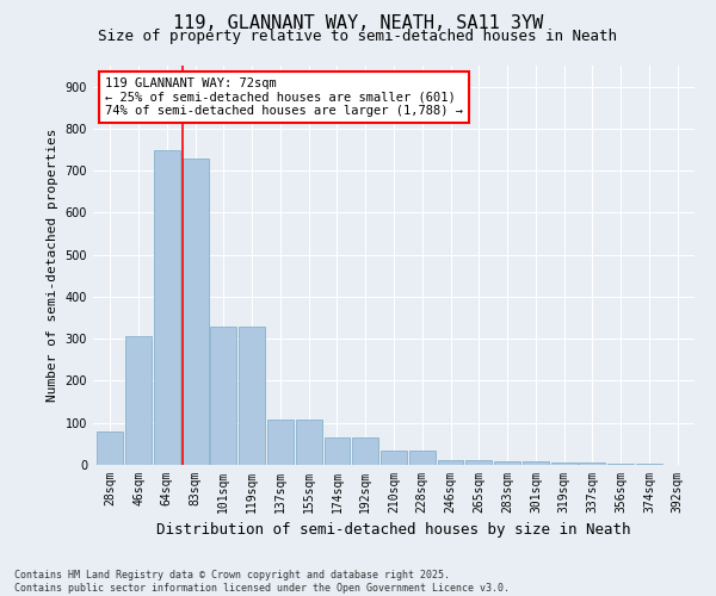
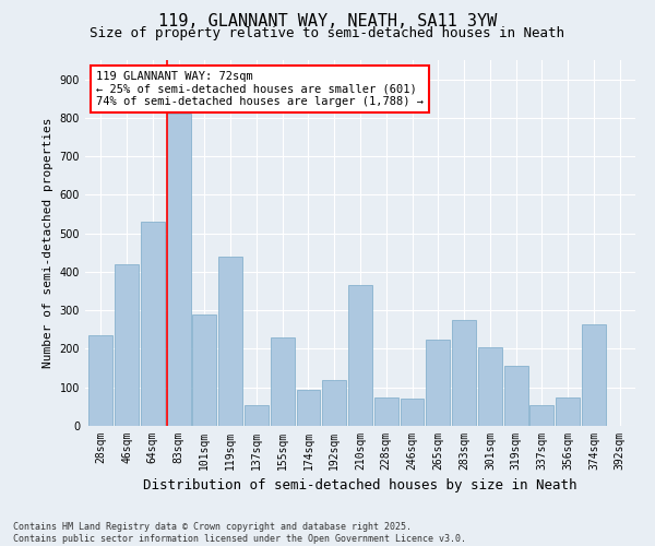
28sqm: 80 -> 235
46sqm: 305 -> 420
64sqm: 750 -> 530
83sqm: 730 -> 810
101sqm: 330 -> 290
119sqm: 330 -> 440
137sqm: 108 -> 55
155sqm: 108 -> 230
174sqm: 65 -> 95
192sqm: 65 -> 120
210sqm: 35 -> 365
228sqm: 35 -> 75
246sqm: 12 -> 70
265sqm: 12 -> 225
283sqm: 8 -> 275
301sqm: 8 -> 205
319sqm: 5 -> 155
337sqm: 5 -> 55
356sqm: 3 -> 75
374sqm: 3 -> 265
